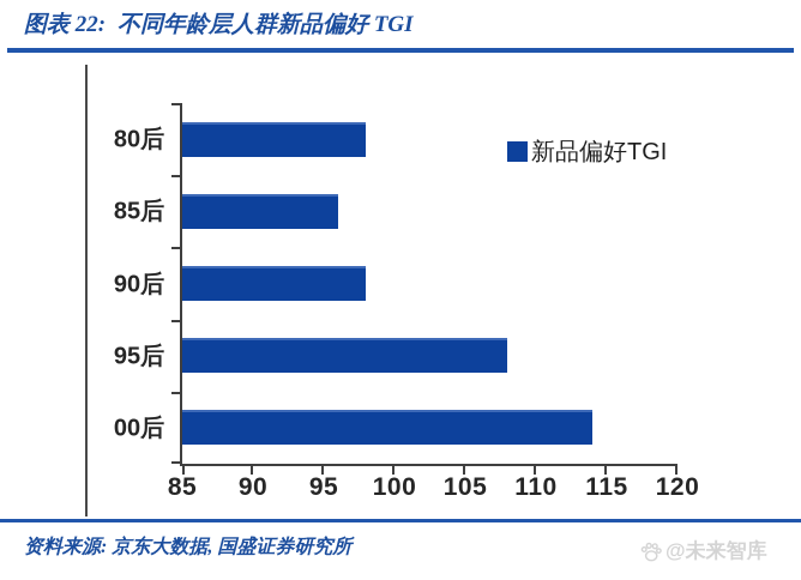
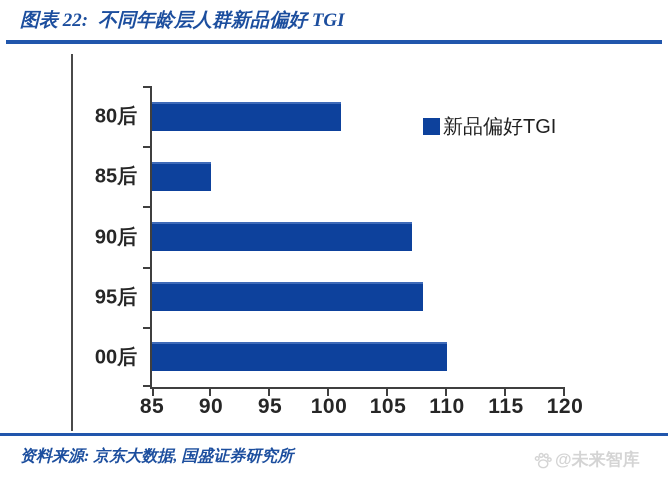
80后: 98 -> 101
85后: 96 -> 90
90后: 98 -> 107
00后: 114 -> 110
